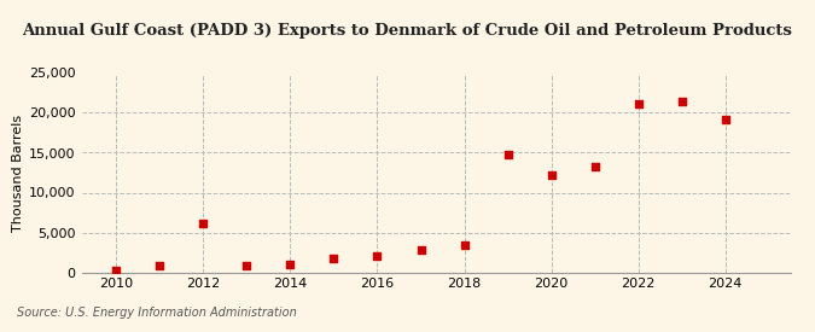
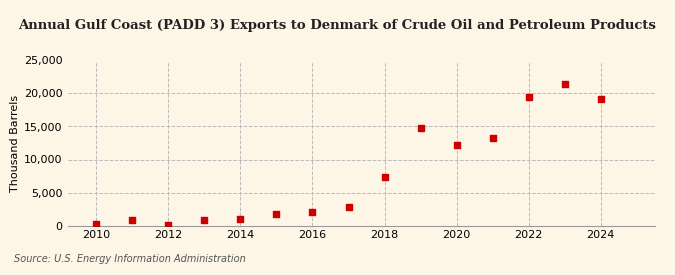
2012: 6,200 -> 200
2018: 3,400 -> 7,400
2022: 21,200 -> 19,500
